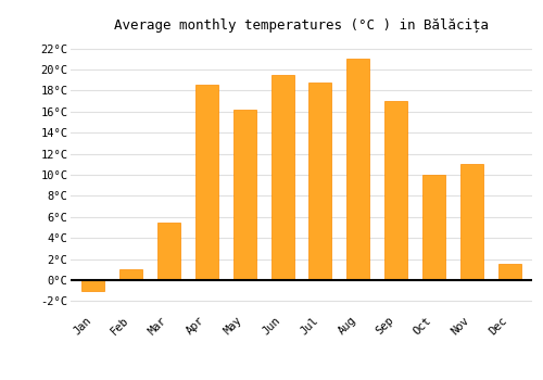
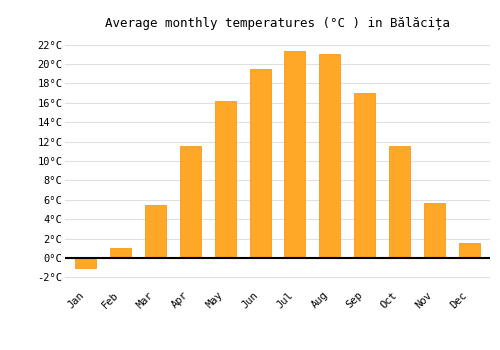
Apr: 18.6°C -> 11.5°C
Jul: 18.8°C -> 21.3°C
Oct: 10.0°C -> 11.5°C
Nov: 11.0°C -> 5.7°C
